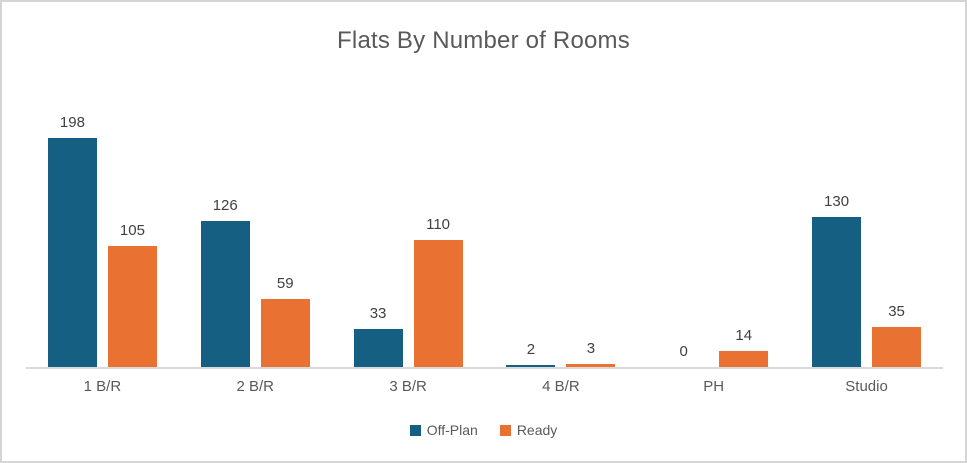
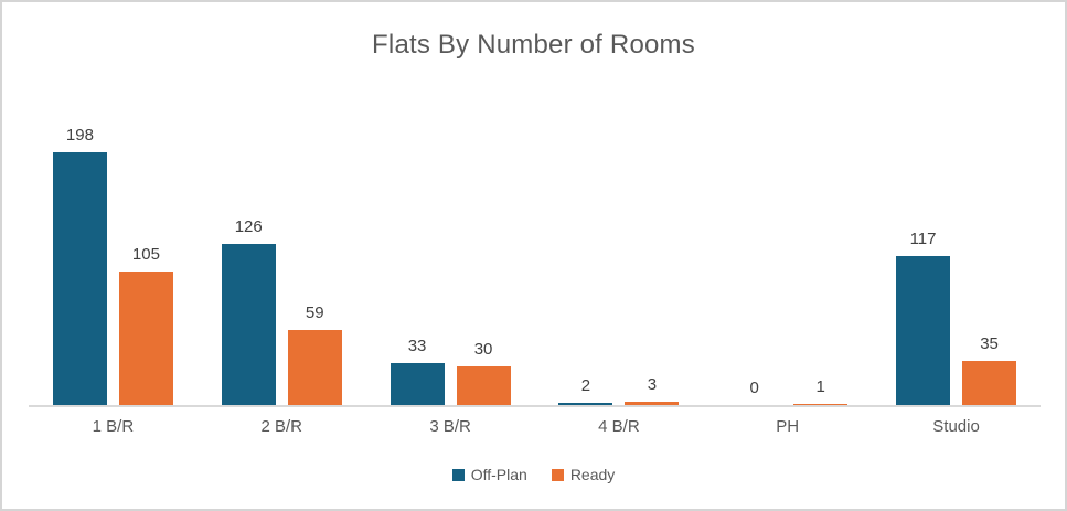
Ready/3 B/R: 110 -> 30
Ready/PH: 14 -> 1
Off-Plan/Studio: 130 -> 117
